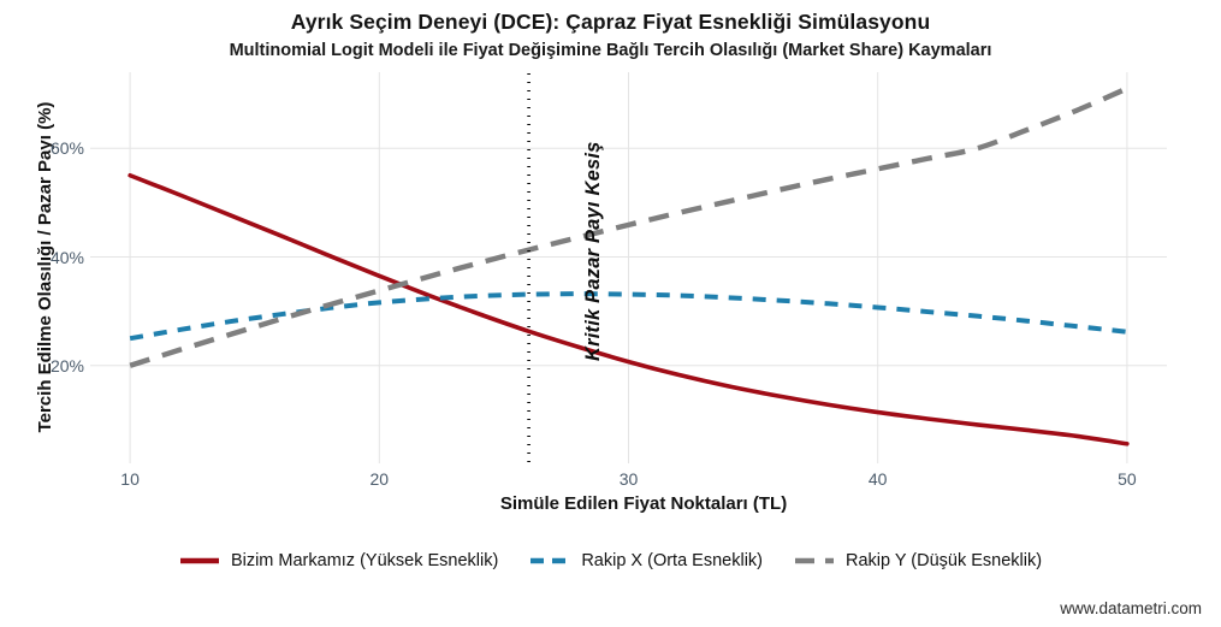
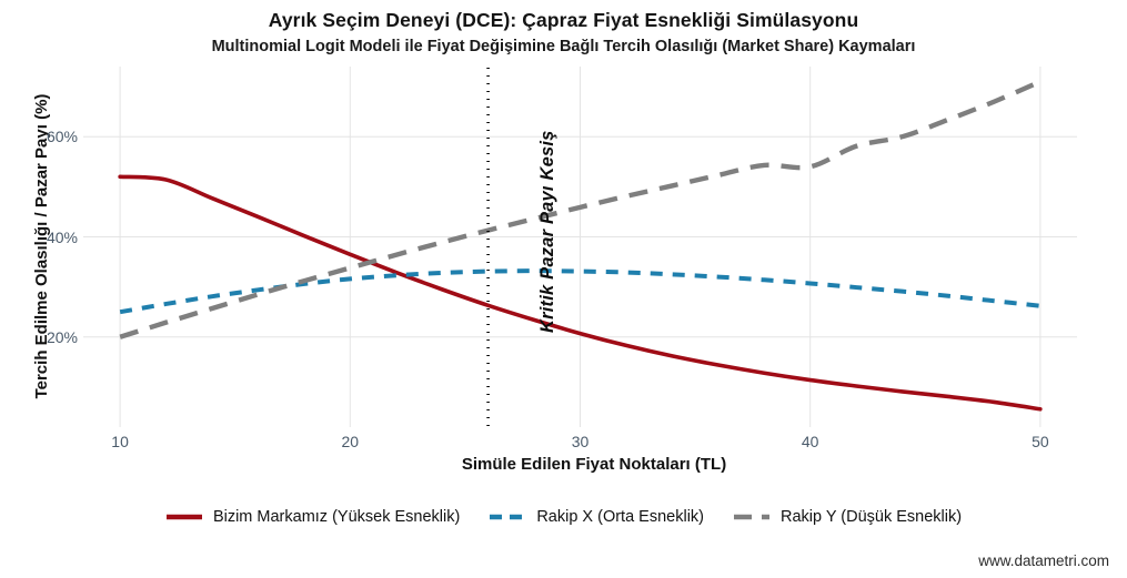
Bizim Markamız (Yüksek Esneklik)/10: 55% -> 52%
Rakip Y (Düşük Esneklik)/40: 56% -> 54%
